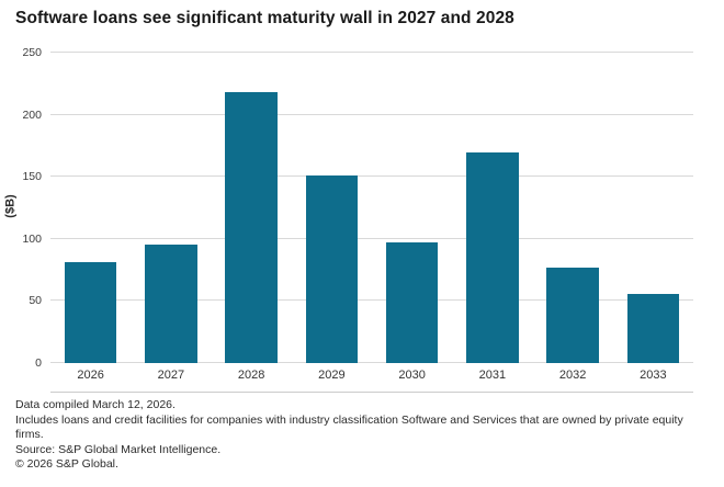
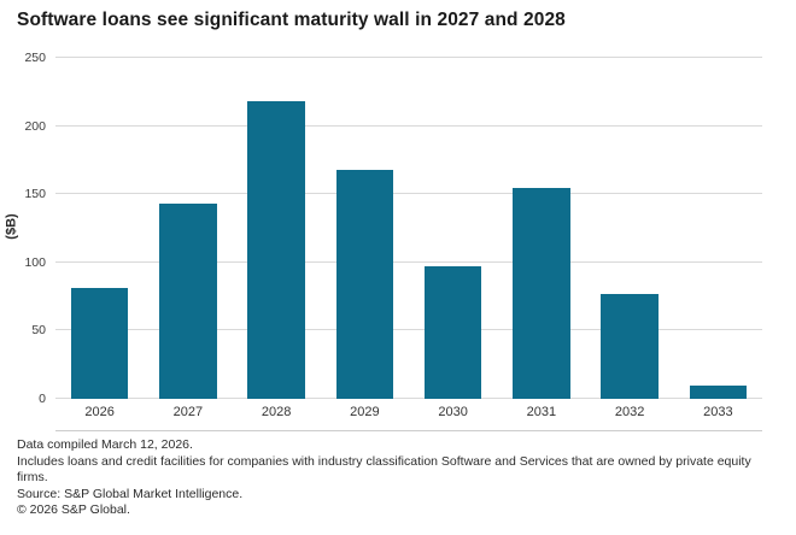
2027: 95 -> 143
2029: 151 -> 168
2031: 170 -> 155
2033: 56 -> 10
